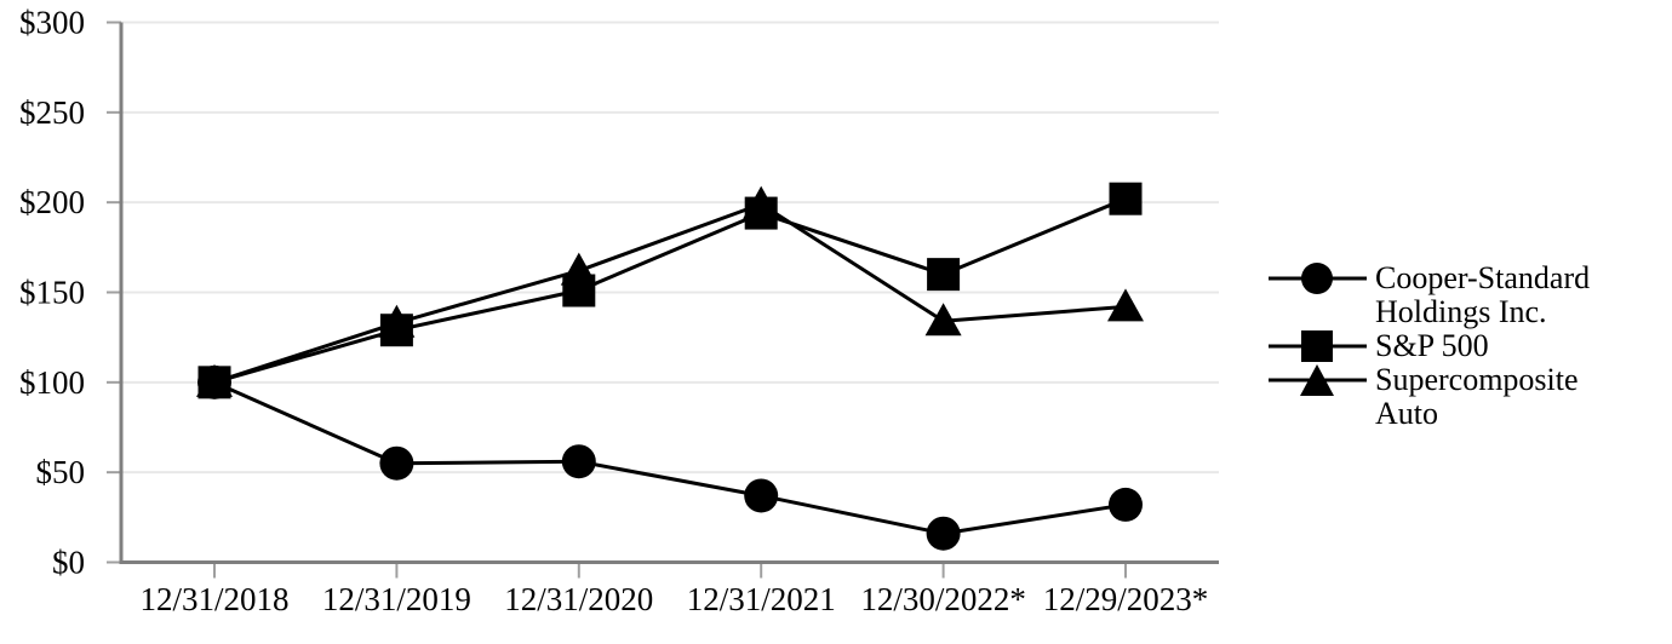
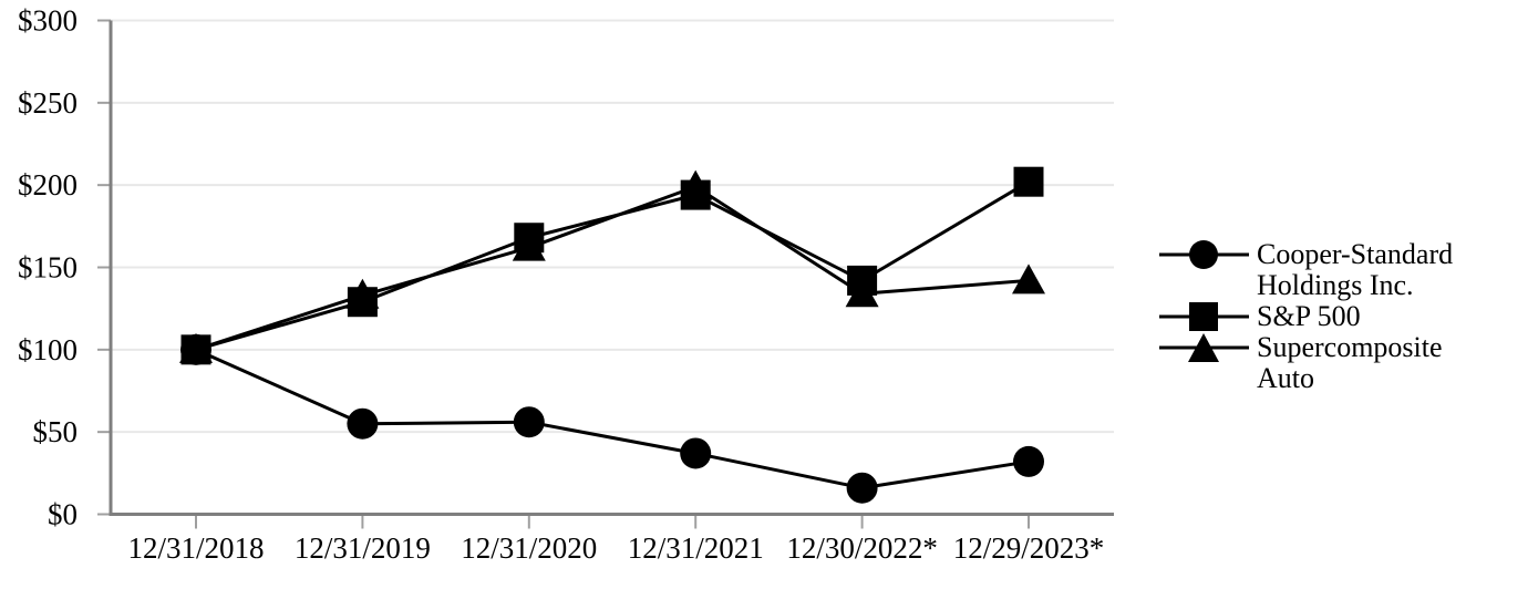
S&P 500/12/31/2020: $151 -> $168
S&P 500/12/30/2022*: $160 -> $142
